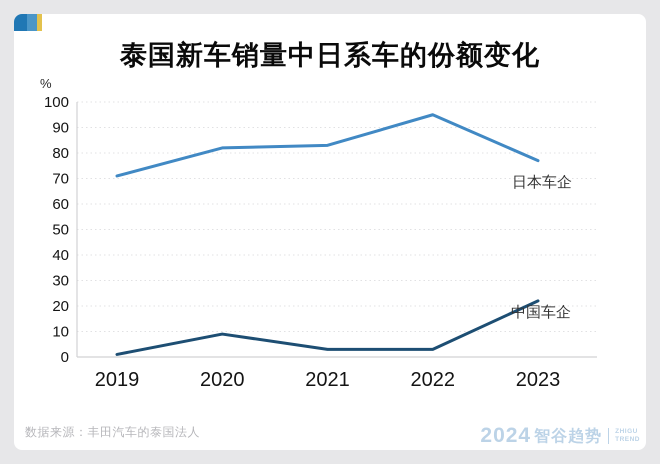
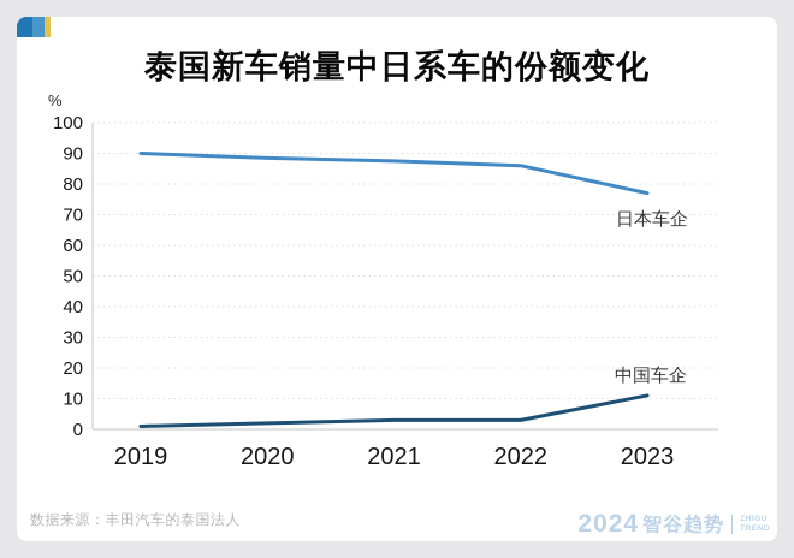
日本车企/2019: 71 -> 90
日本车企/2020: 82 -> 88
中国车企/2020: 9 -> 2
日本车企/2021: 83 -> 88
日本车企/2022: 95 -> 86
中国车企/2023: 22 -> 11
